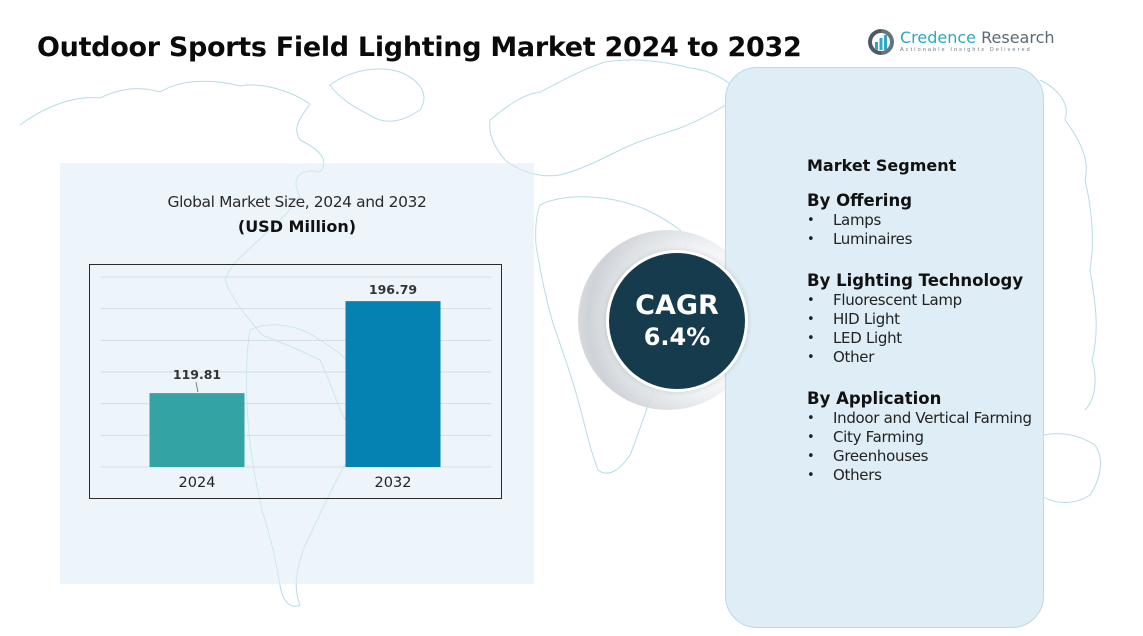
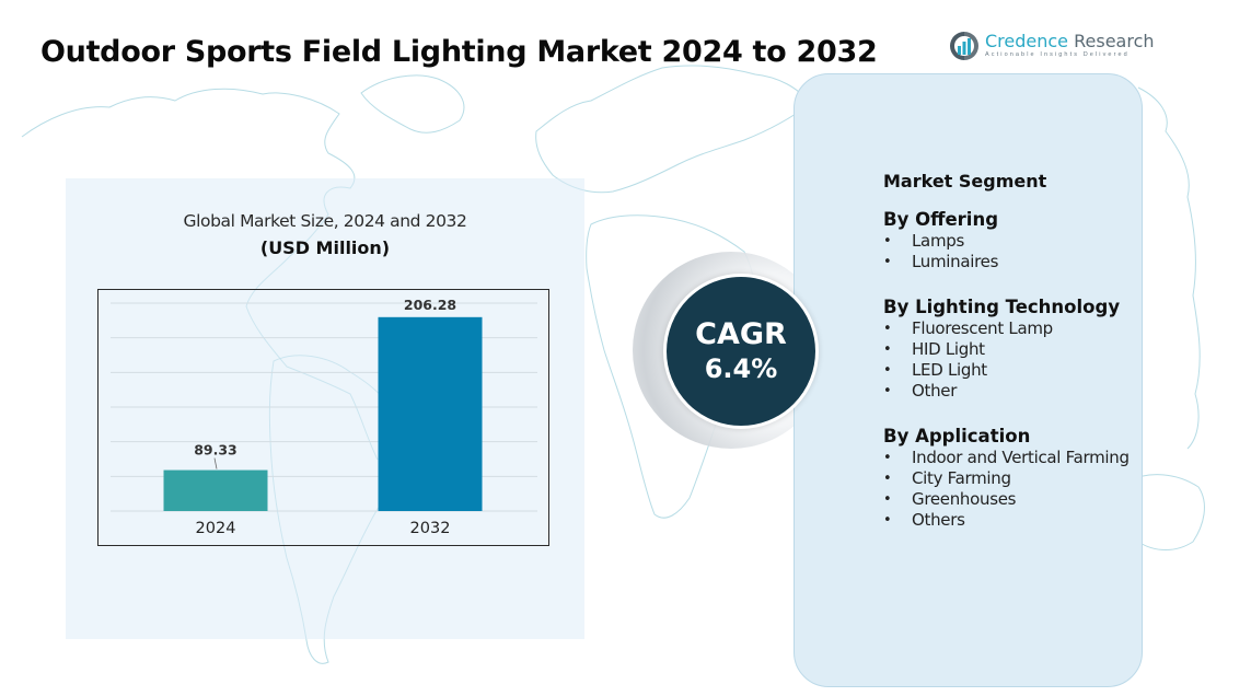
2024: 119.81 -> 89.33
2032: 196.79 -> 206.28
